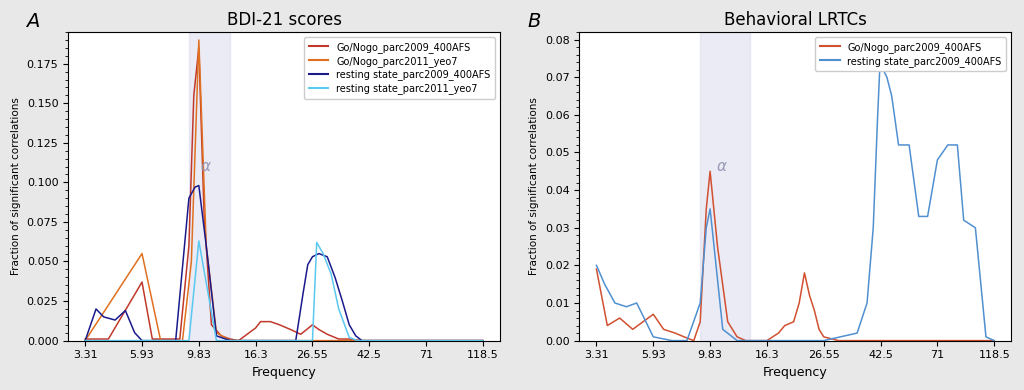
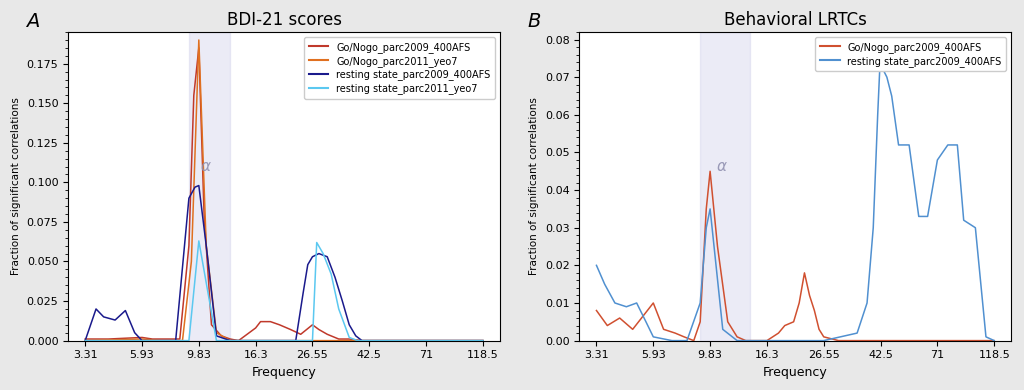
BDI-21 scores/Go/Nogo_parc2009_400AFS/5.93: 0.037 -> 0.002
BDI-21 scores/Go/Nogo_parc2011_yeo7/5.93: 0.055 -> 0.001
Behavioral LRTCs/Go/Nogo_parc2009_400AFS/3.31: 0.019 -> 0.008
Behavioral LRTCs/Go/Nogo_parc2009_400AFS/5.93: 0.007 -> 0.010
